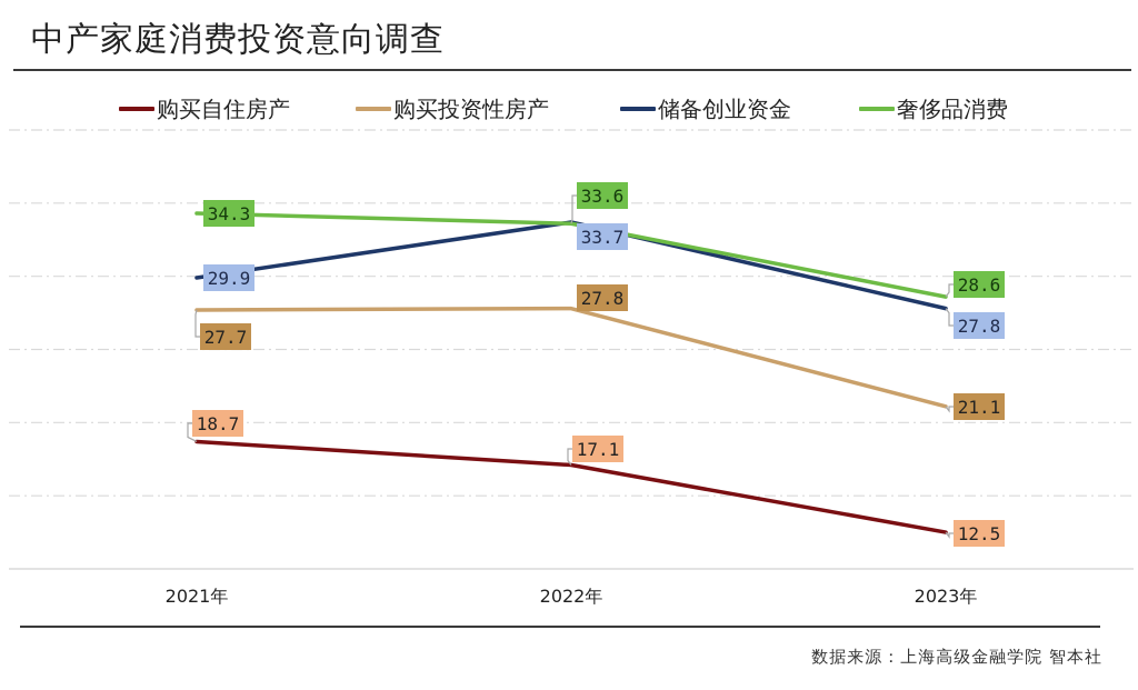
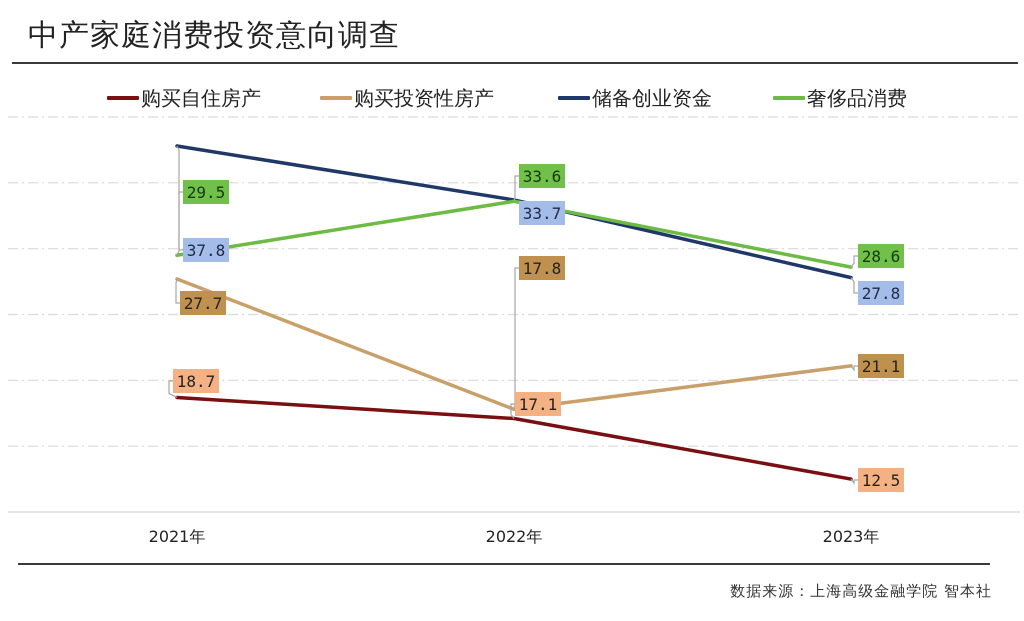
储备创业资金/2021年: 29.9 -> 37.8
奢侈品消费/2021年: 34.3 -> 29.5
购买投资性房产/2022年: 27.8 -> 17.8
